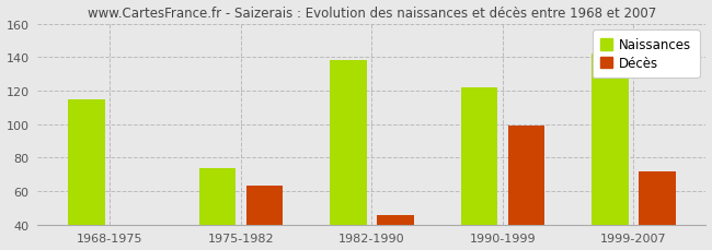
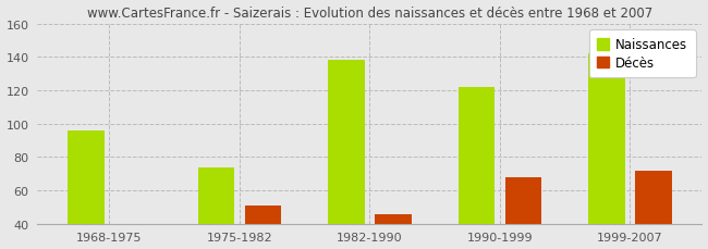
Naissances/1968-1975: 115 -> 96
Décès/1975-1982: 63 -> 51
Décès/1990-1999: 99 -> 68
